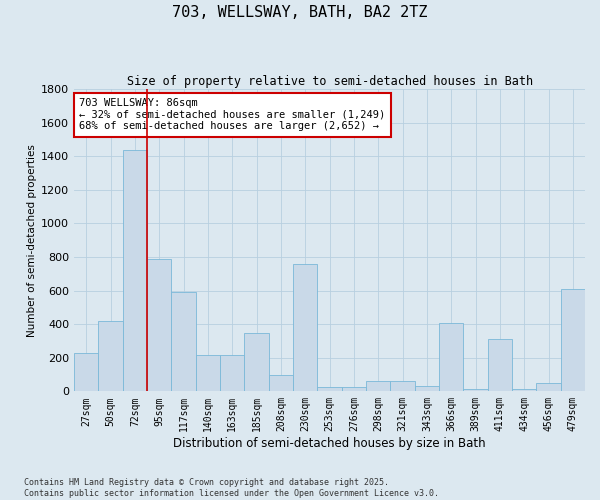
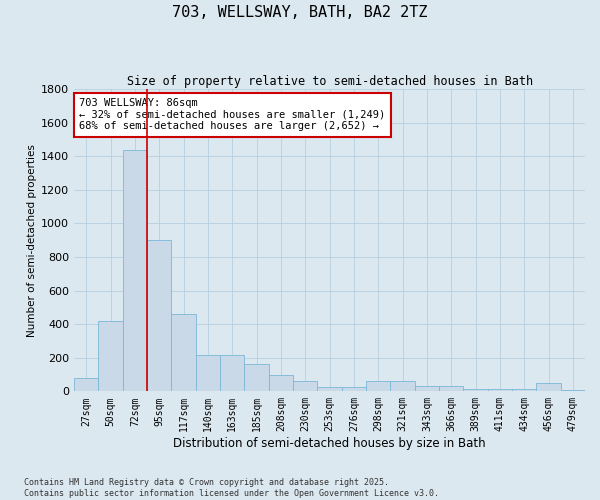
27sqm: 230 -> 80
95sqm: 790 -> 900
117sqm: 590 -> 460
185sqm: 350 -> 160
230sqm: 760 -> 60
366sqm: 410 -> 30
411sqm: 310 -> 20
479sqm: 610 -> 10
